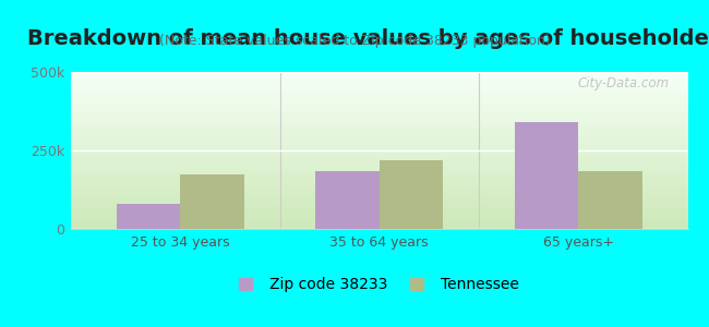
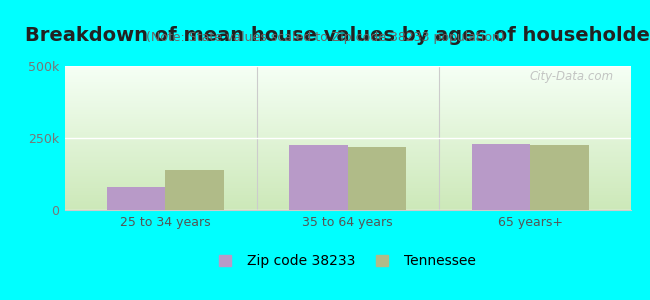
Tennessee/25 to 34 years: 175k -> 140k
Zip code 38233/35 to 64 years: 185k -> 225k
Zip code 38233/65 years+: 340k -> 230k
Tennessee/65 years+: 185k -> 225k
